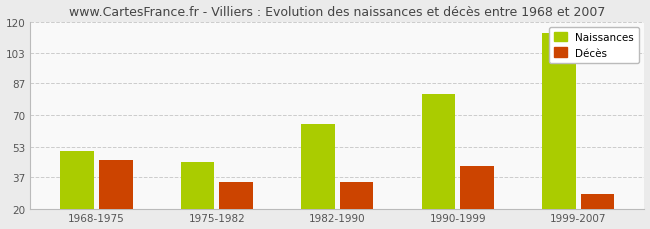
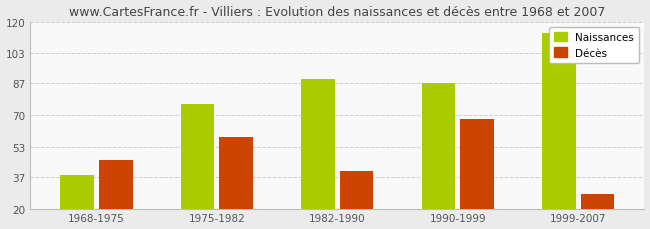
Naissances/1968-1975: 51 -> 38
Naissances/1975-1982: 45 -> 76
Décès/1975-1982: 34 -> 58
Naissances/1982-1990: 65 -> 89
Décès/1982-1990: 34 -> 40
Naissances/1990-1999: 81 -> 87
Décès/1990-1999: 43 -> 68
